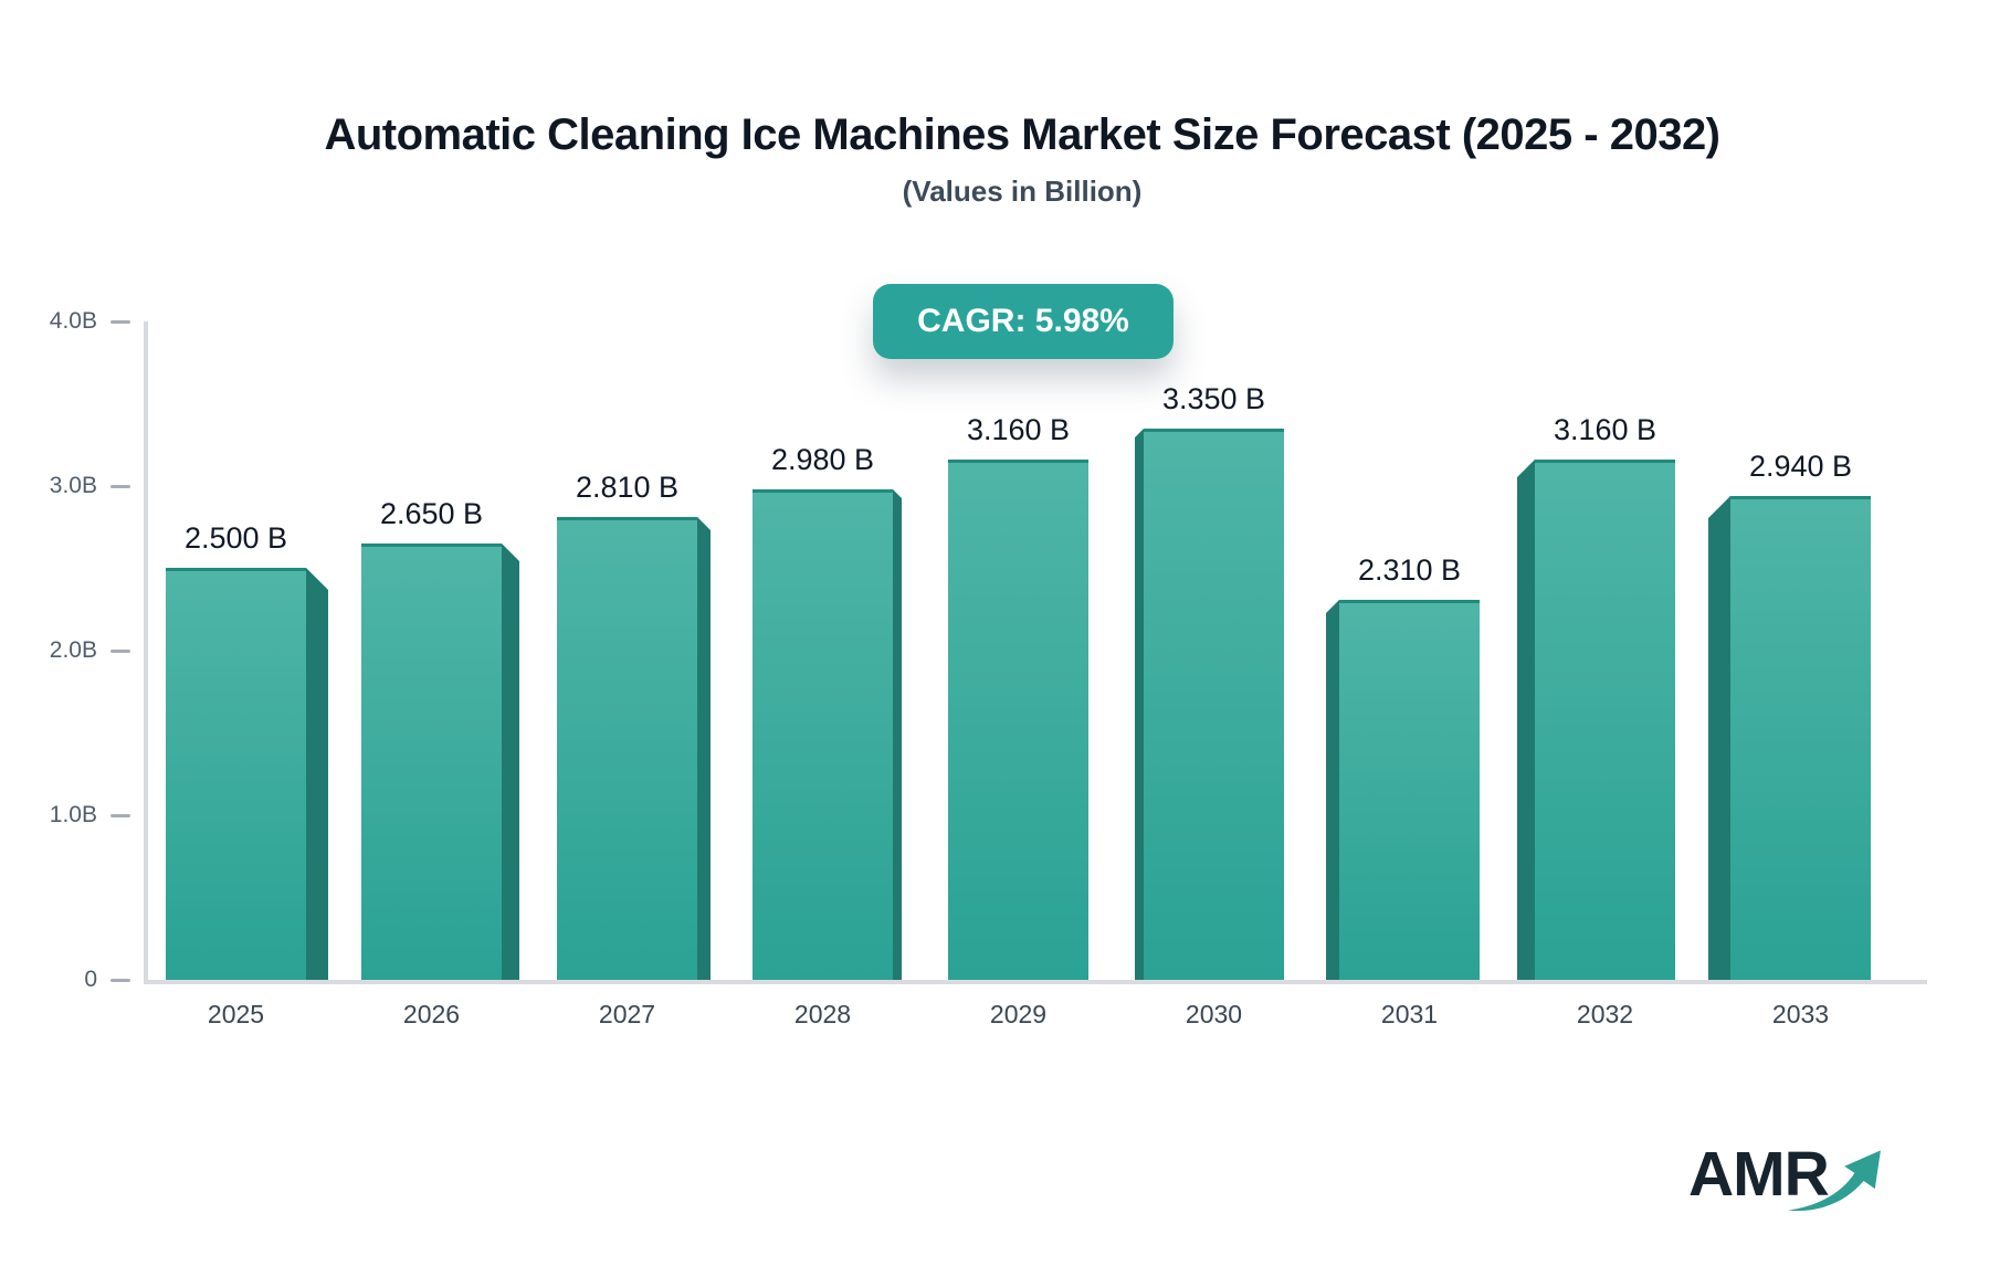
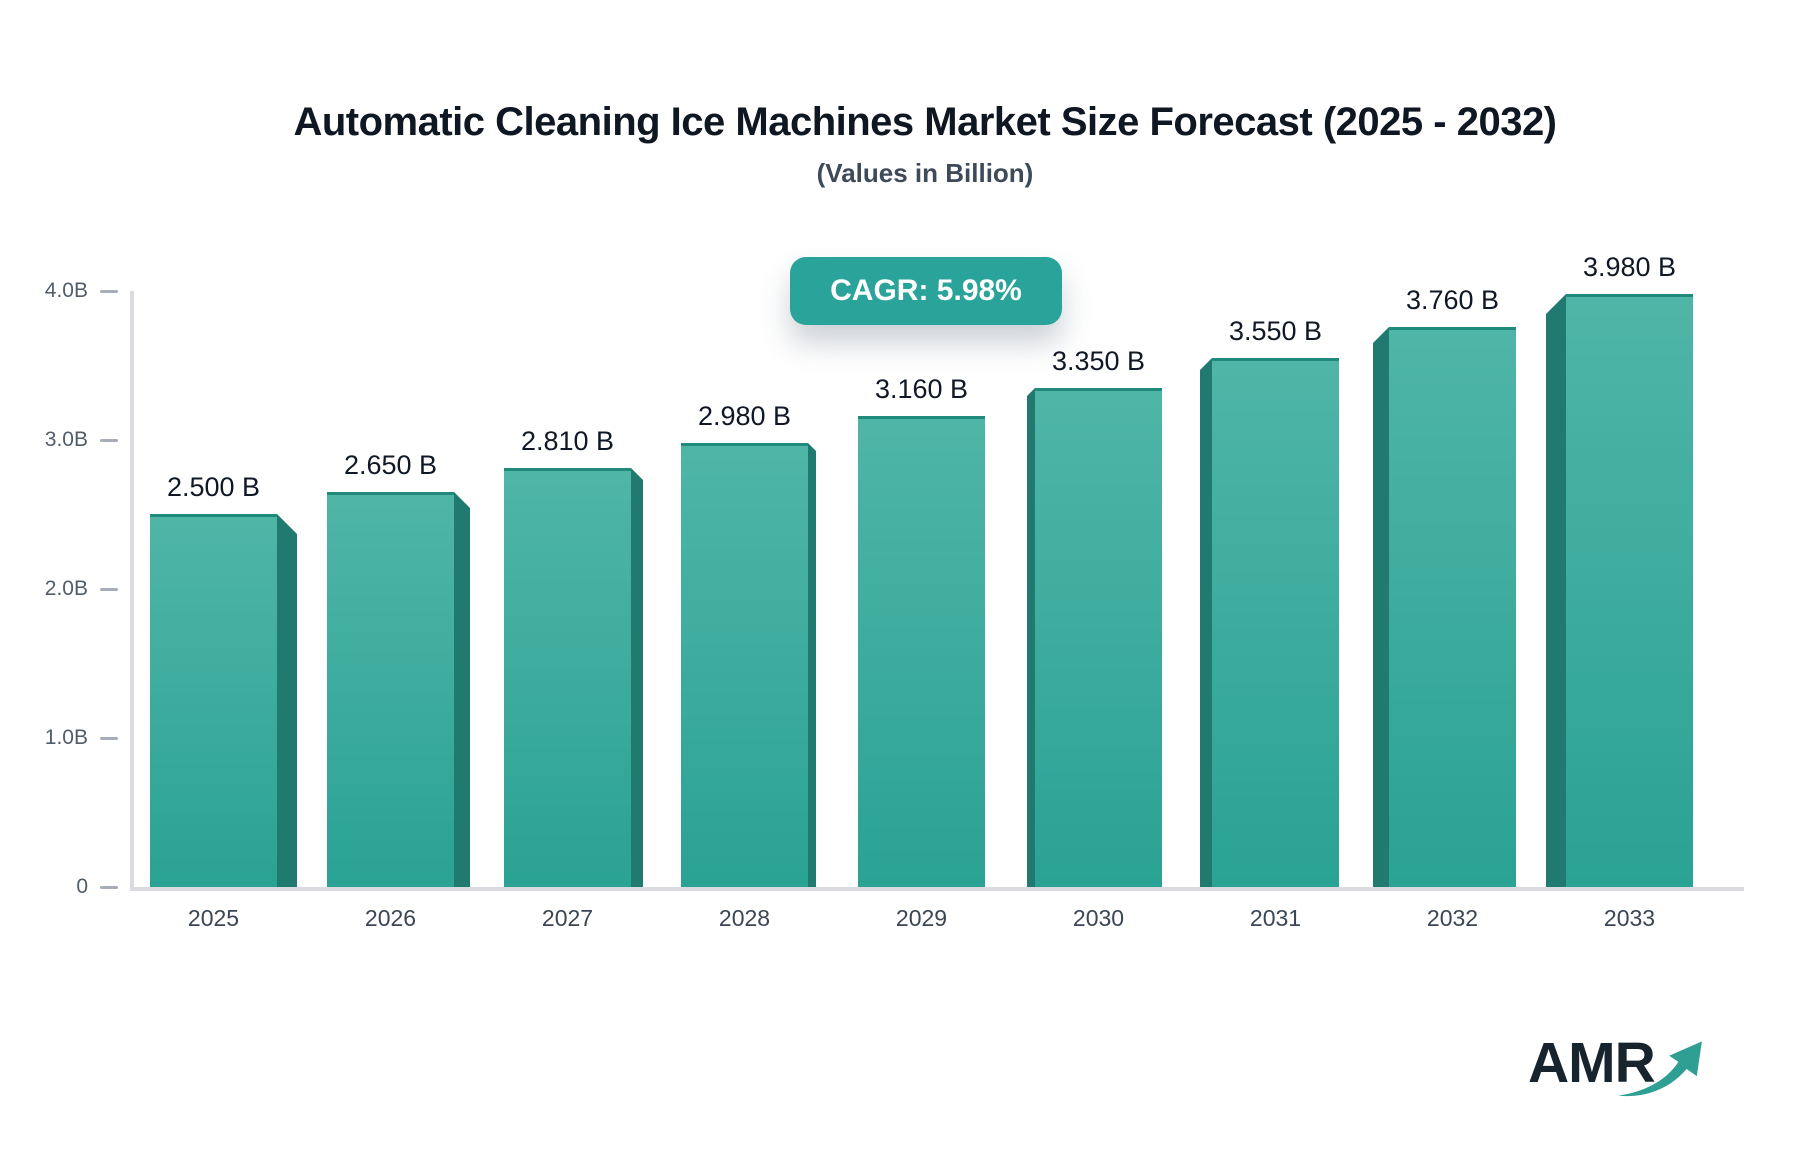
2031: 2.310 -> 3.550
2032: 3.160 -> 3.760
2033: 2.940 -> 3.980
